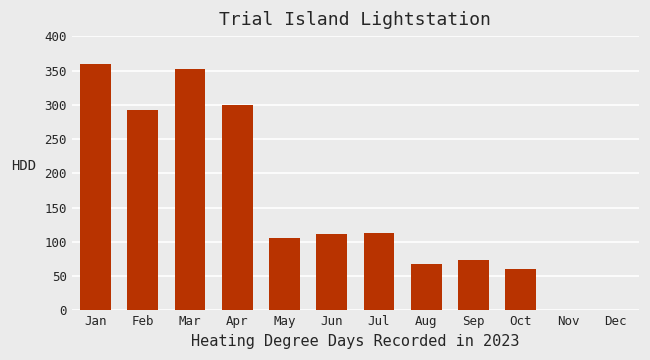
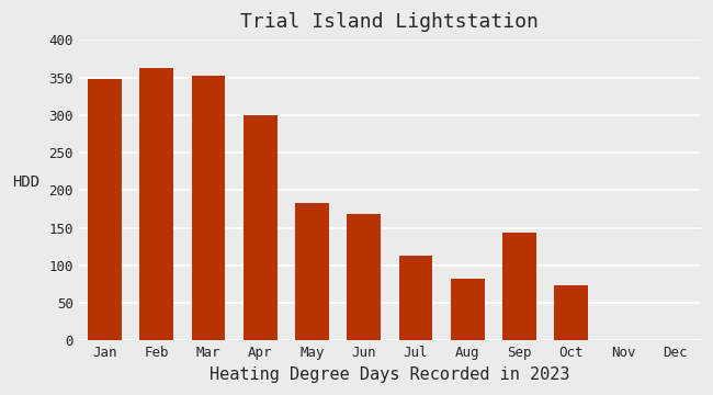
Jan: 360 -> 348
Feb: 292 -> 363
May: 106 -> 183
Jun: 112 -> 168
Aug: 68 -> 83
Sep: 74 -> 143
Oct: 60 -> 74
